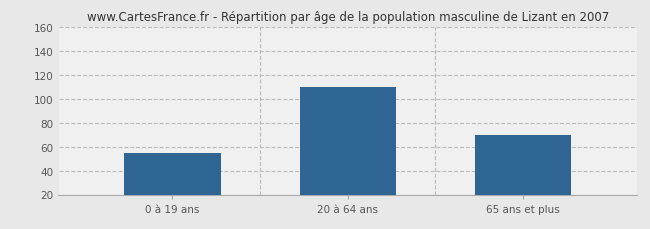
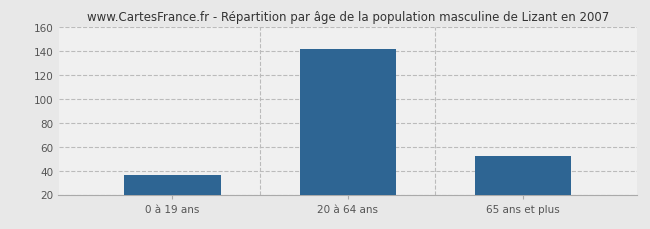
0 à 19 ans: 55 -> 36
20 à 64 ans: 110 -> 141
65 ans et plus: 70 -> 52
